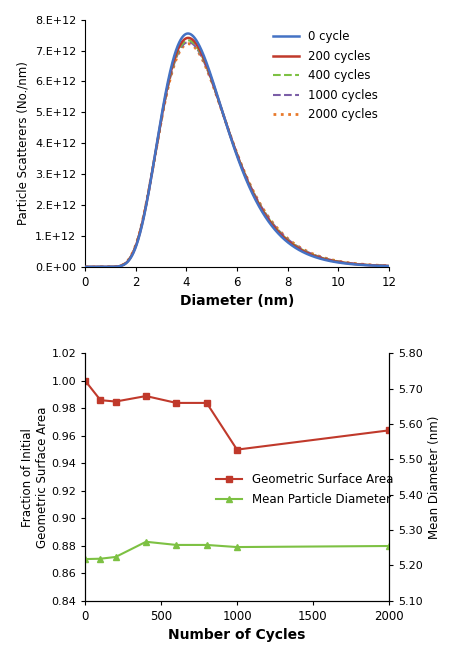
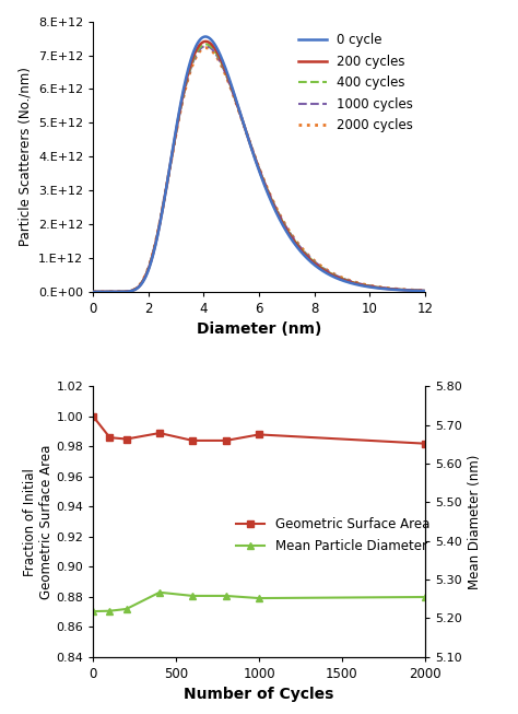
Geometric Surface Area/1000: 0.950 -> 0.988
Geometric Surface Area/2000: 0.964 -> 0.982
